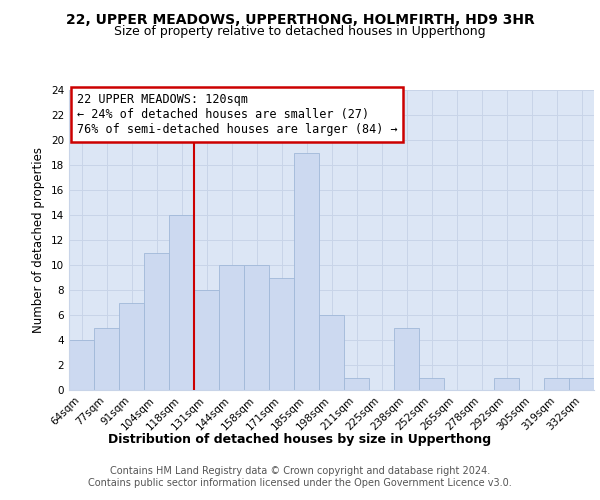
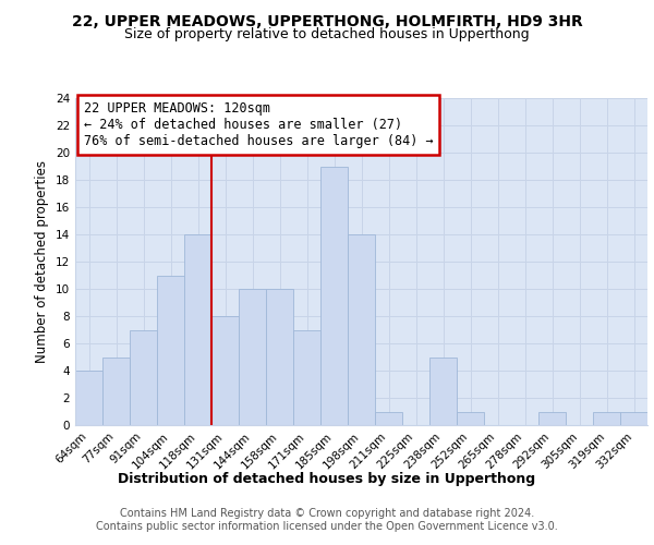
171sqm: 9 -> 7
198sqm: 6 -> 14
